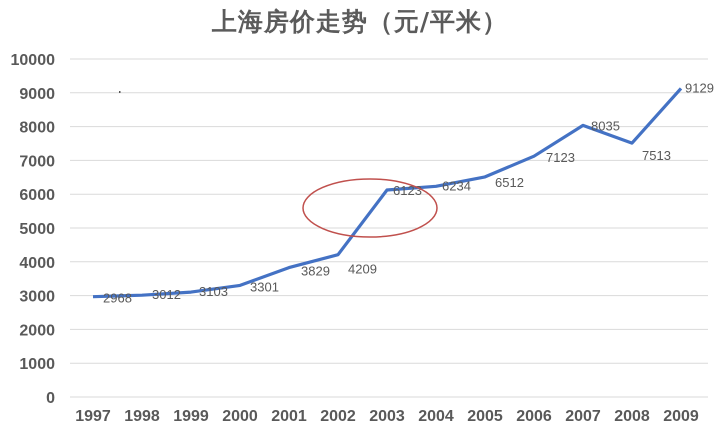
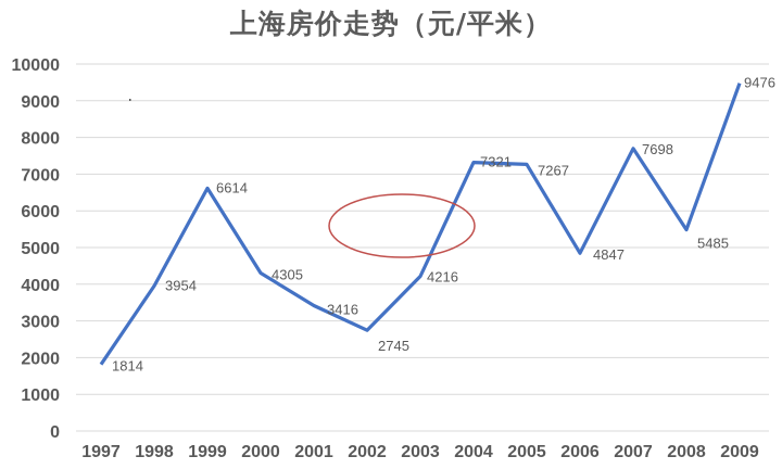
1997: 2968 -> 1814
1998: 3012 -> 3954
1999: 3103 -> 6614
2000: 3301 -> 4305
2001: 3829 -> 3416
2002: 4209 -> 2745
2003: 6123 -> 4216
2004: 6234 -> 7321
2005: 6512 -> 7267
2006: 7123 -> 4847
2007: 8035 -> 7698
2008: 7513 -> 5485
2009: 9129 -> 9476
